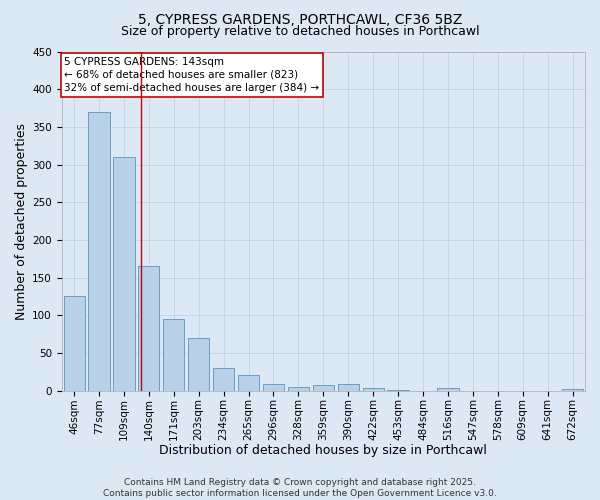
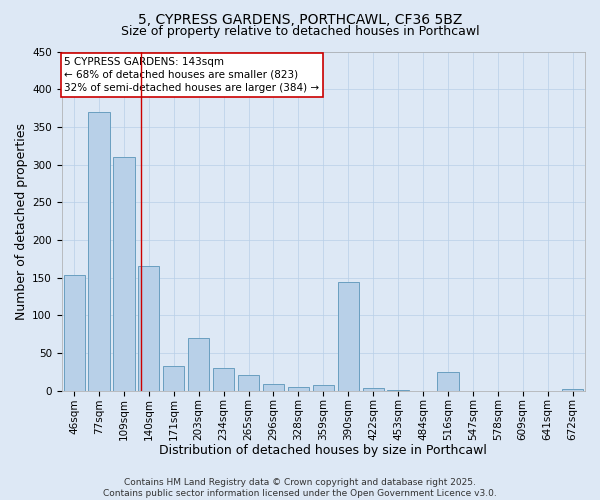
46sqm: 125 -> 154
171sqm: 95 -> 32
390sqm: 9 -> 144
516sqm: 3 -> 24
